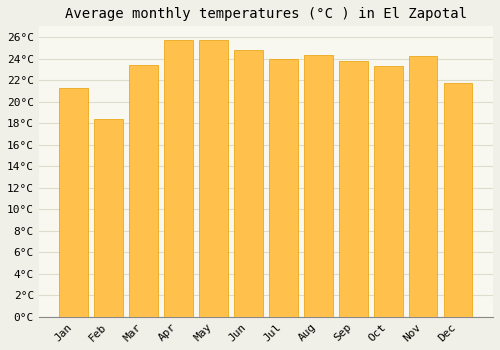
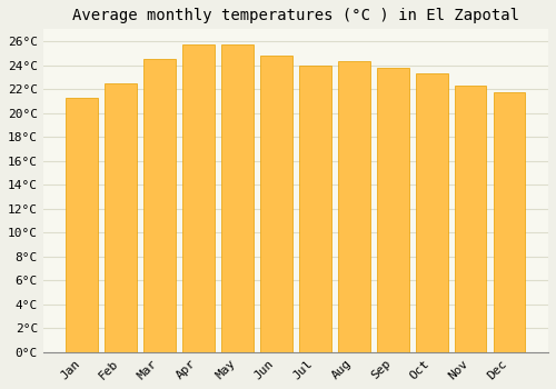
Feb: 18.4°C -> 22.5°C
Mar: 23.4°C -> 24.5°C
Nov: 24.2°C -> 22.3°C
